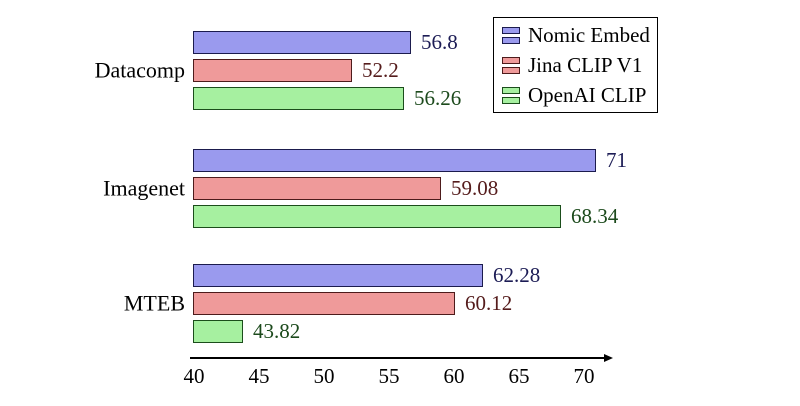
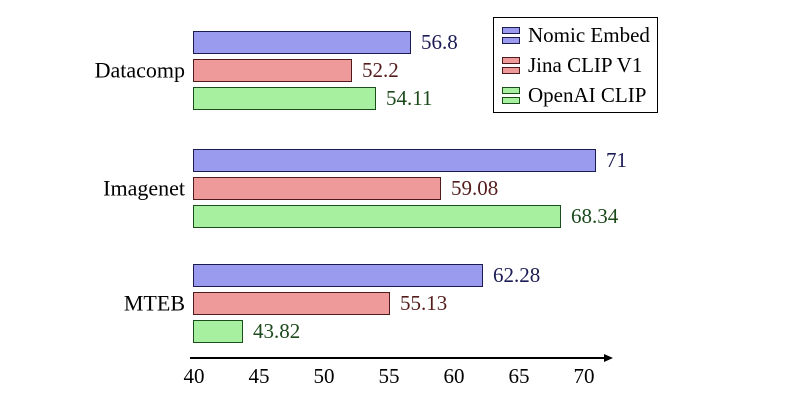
OpenAI CLIP/Datacomp: 56.26 -> 54.11
Jina CLIP V1/MTEB: 60.12 -> 55.13
